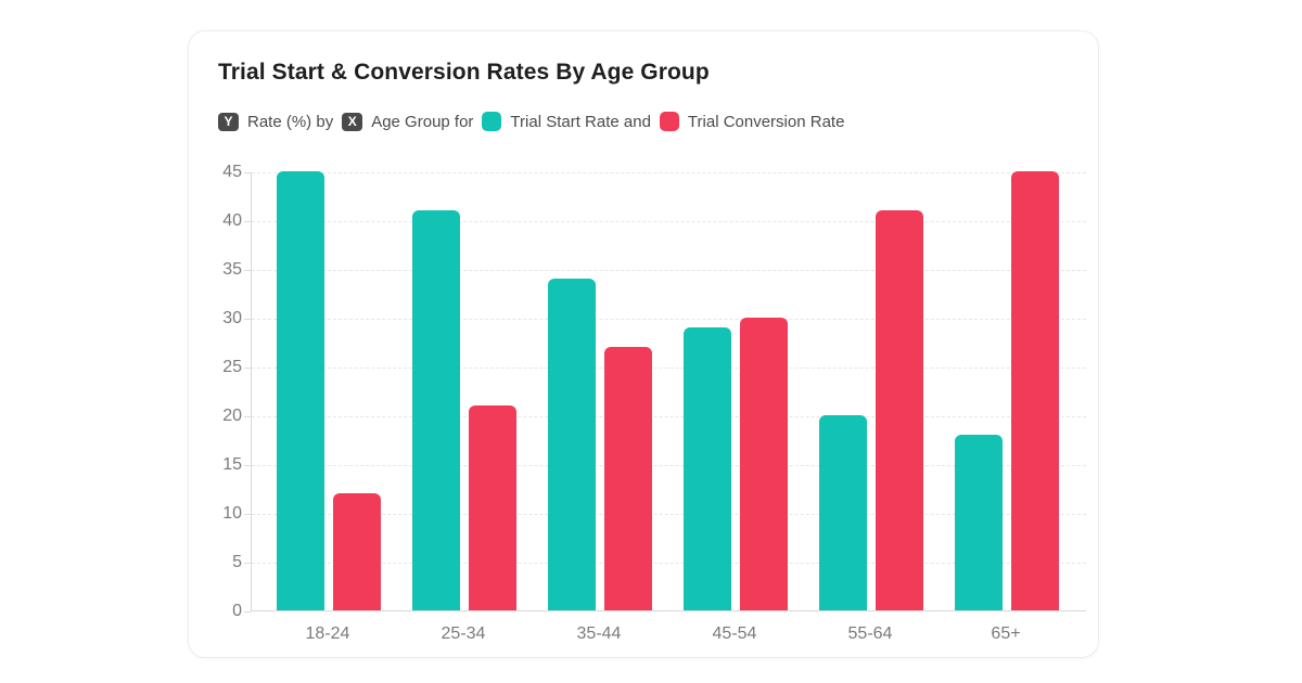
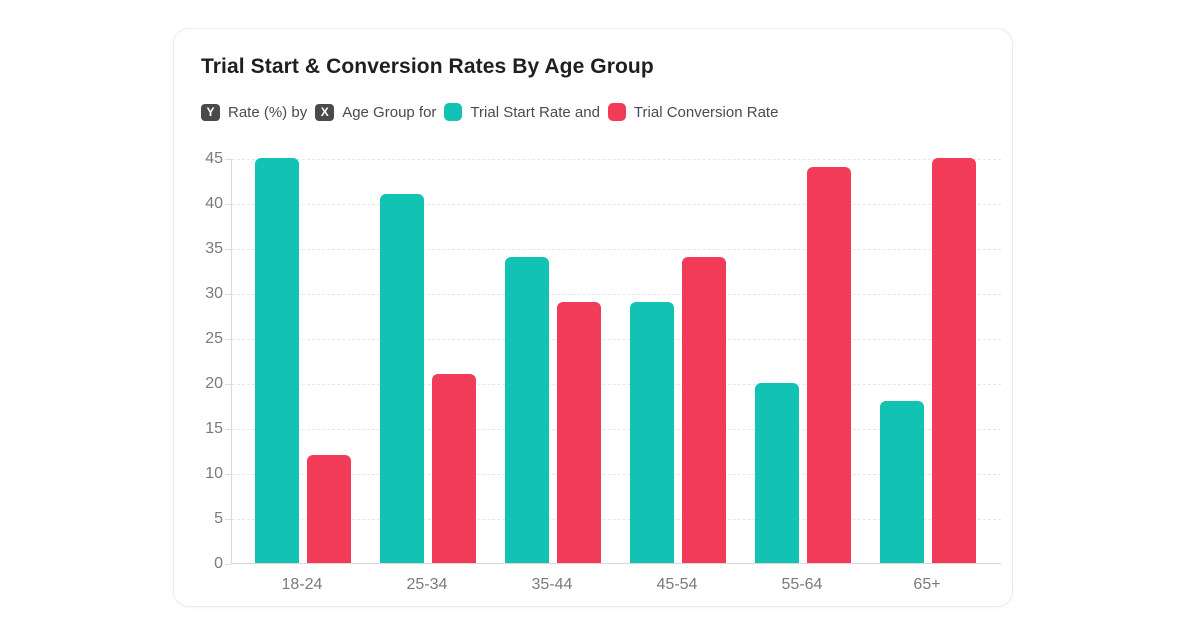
Trial Conversion Rate/35-44: 27 -> 29
Trial Conversion Rate/45-54: 30 -> 34
Trial Conversion Rate/55-64: 41 -> 44
